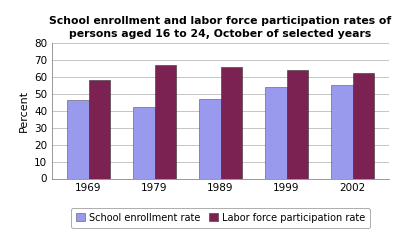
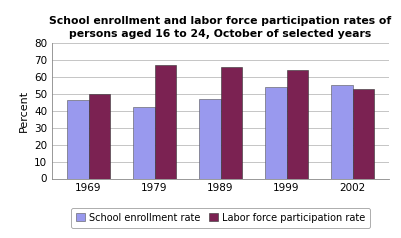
Labor force participation rate/1969: 58 -> 50
Labor force participation rate/2002: 62 -> 53
